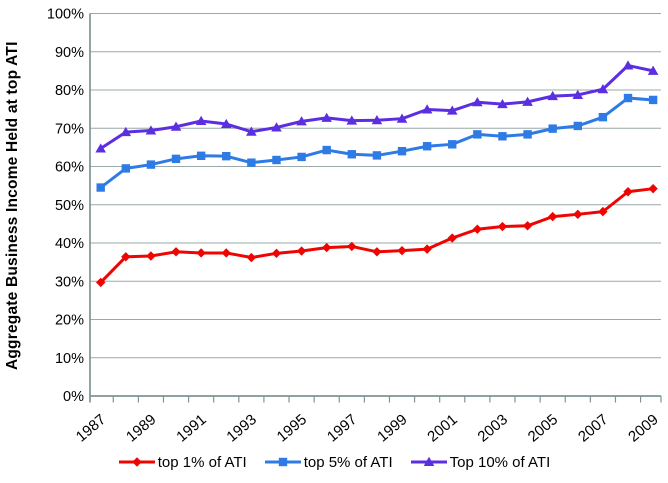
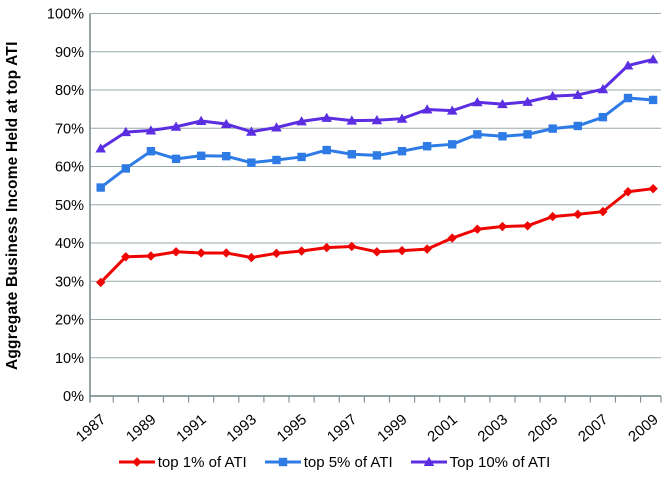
top 5% of ATI/1989: 60% -> 64%
Top 10% of ATI/2009: 85% -> 88%
